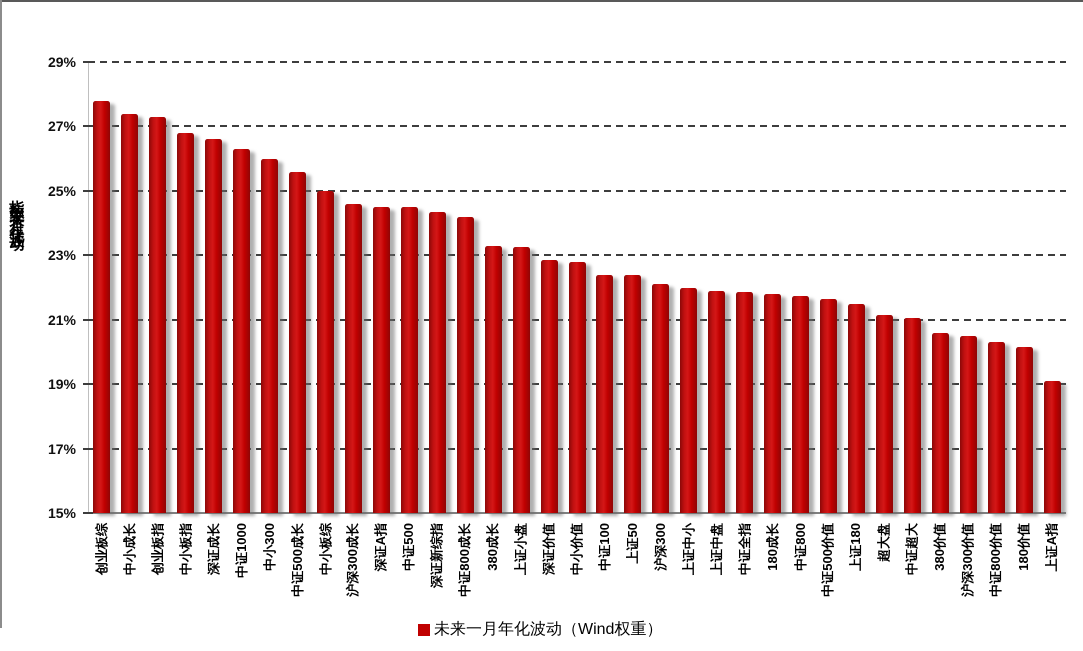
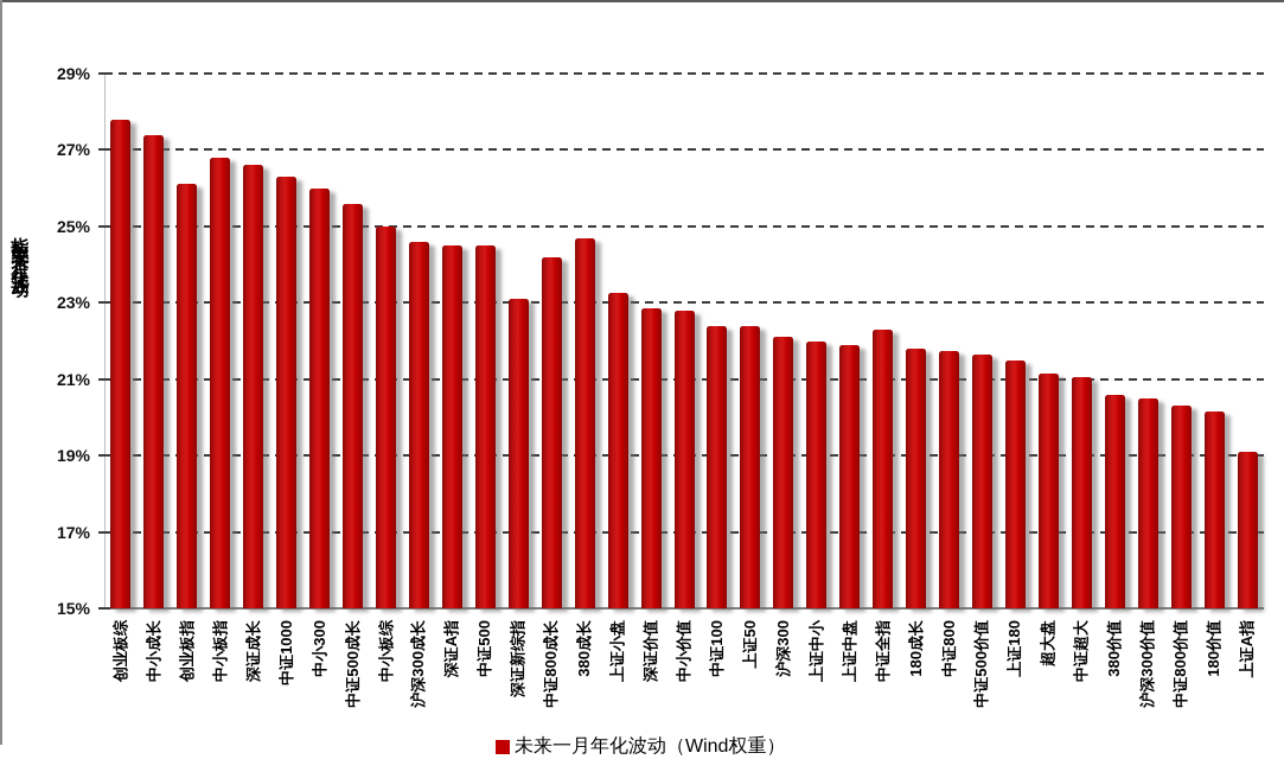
创业板指: 27.3% -> 26.1%
深证新综指: 24.4% -> 23.1%
380成长: 23.3% -> 24.7%
中证全指: 21.9% -> 22.3%
